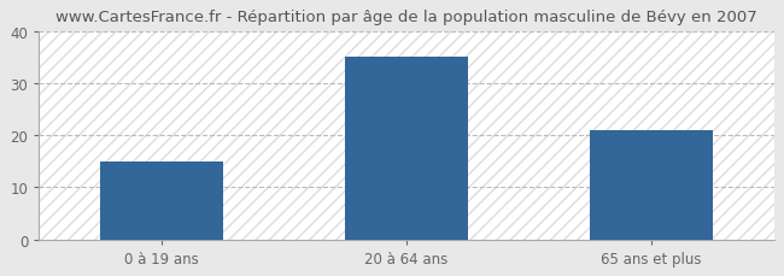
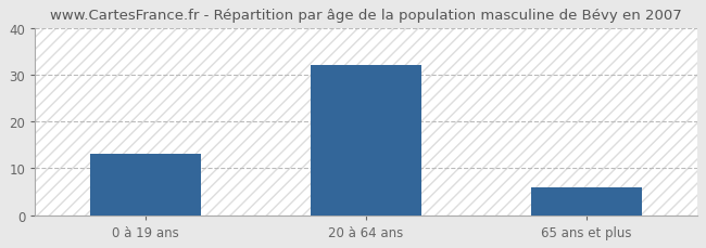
0 à 19 ans: 15 -> 13
20 à 64 ans: 35 -> 32
65 ans et plus: 21 -> 6
